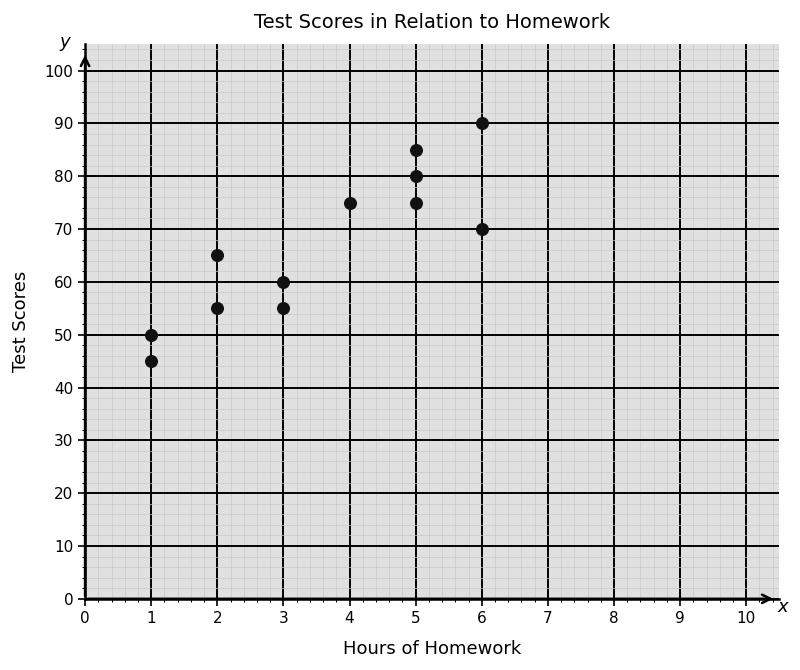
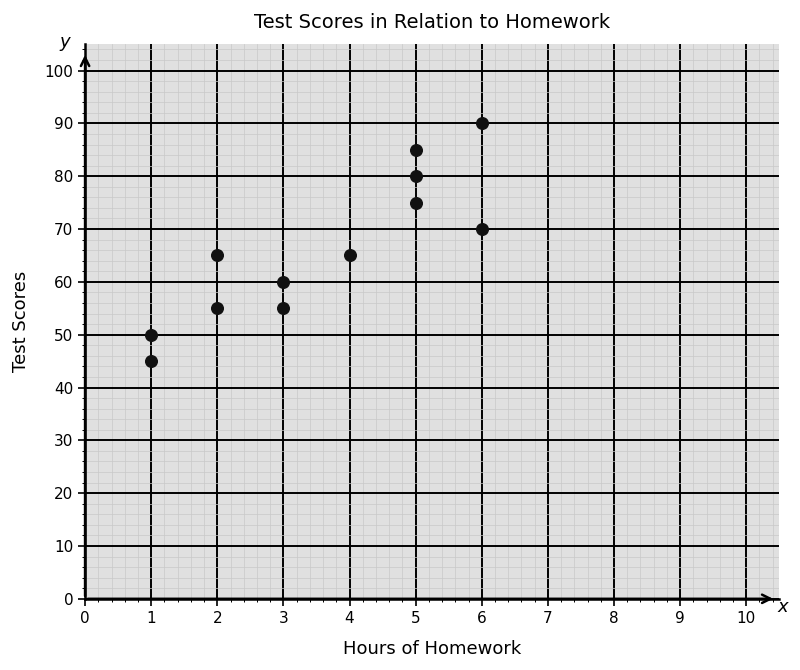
4: 75 -> 65
